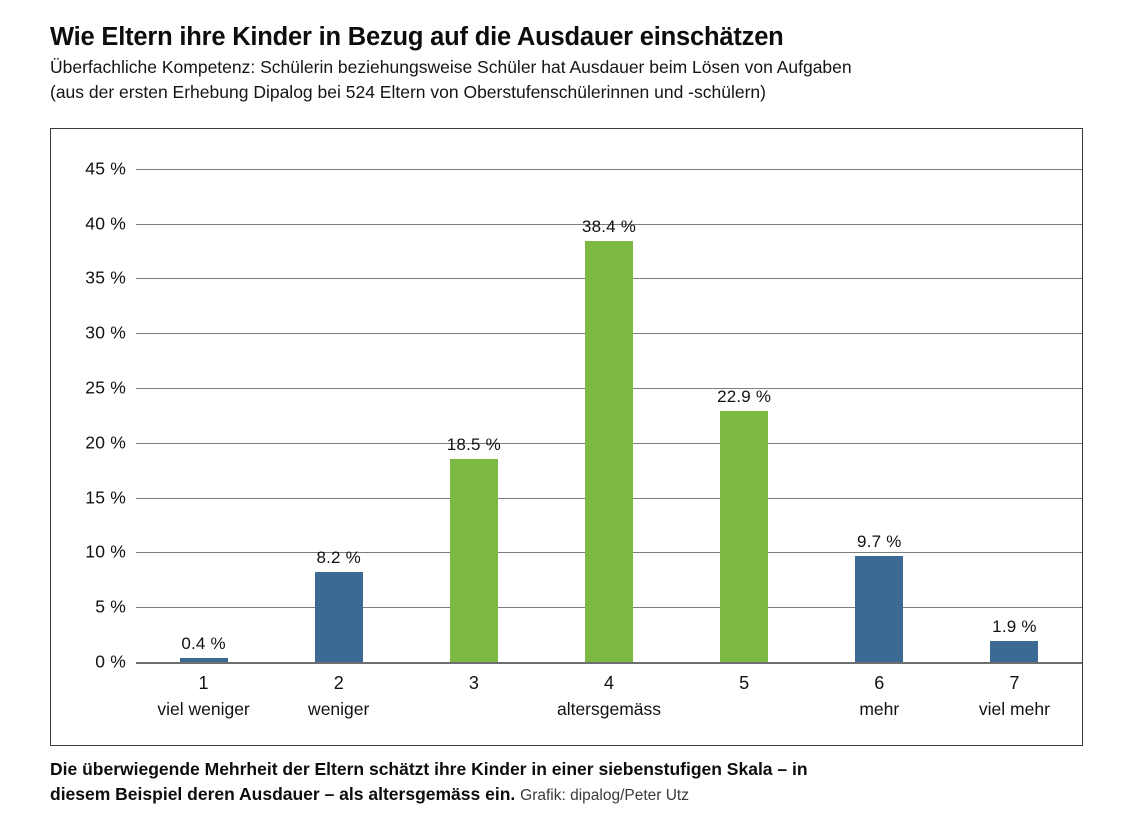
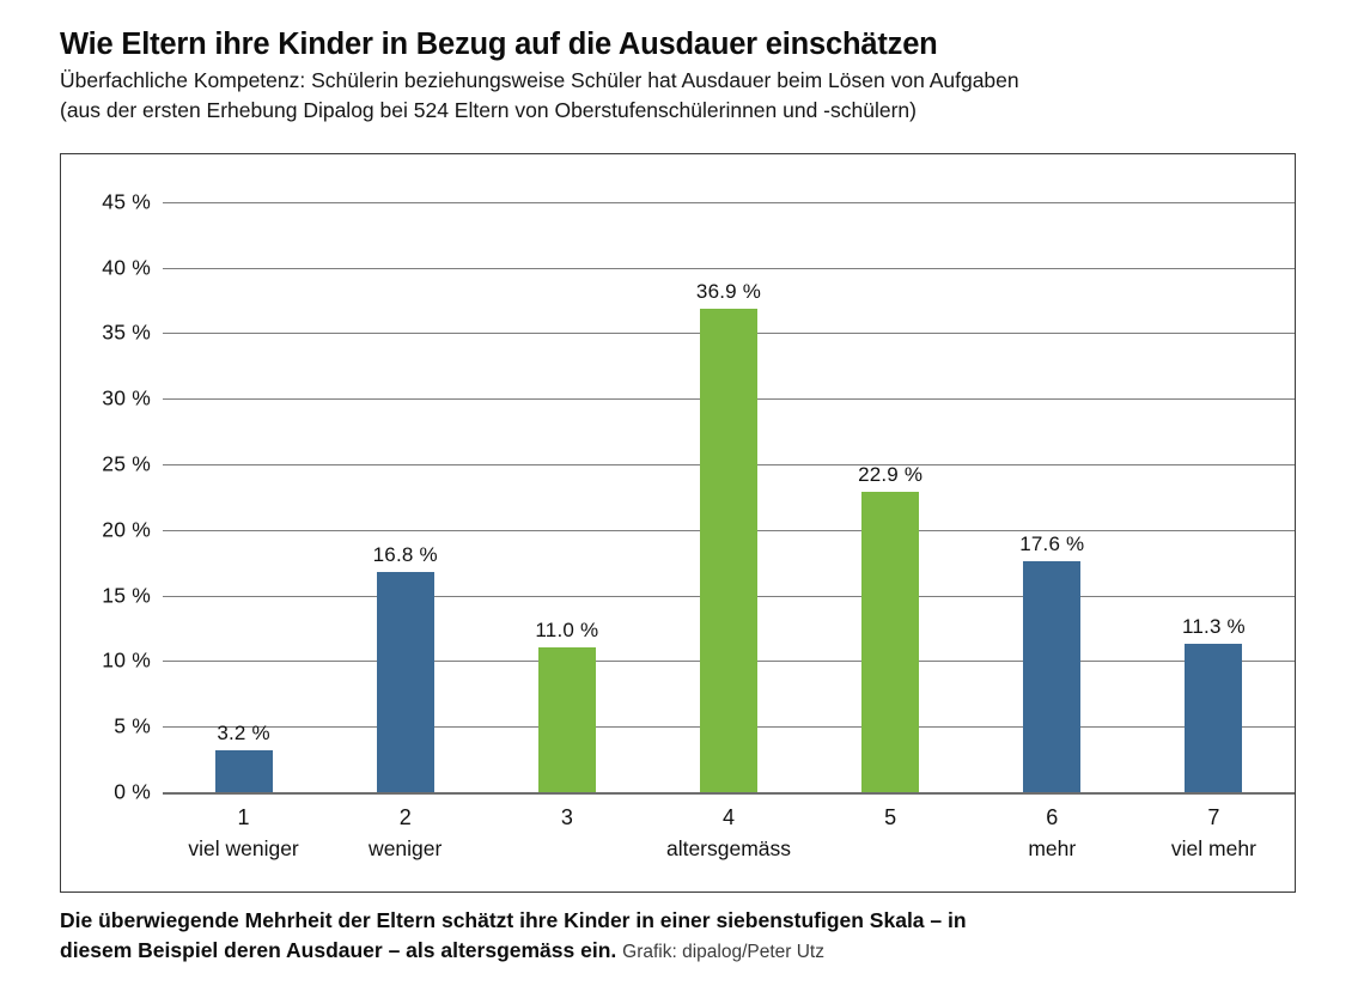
1: 0.4 -> 3.2
2: 8.2 -> 16.8
3: 18.5 -> 11.0
4: 38.4 -> 36.9
6: 9.7 -> 17.6
7: 1.9 -> 11.3
